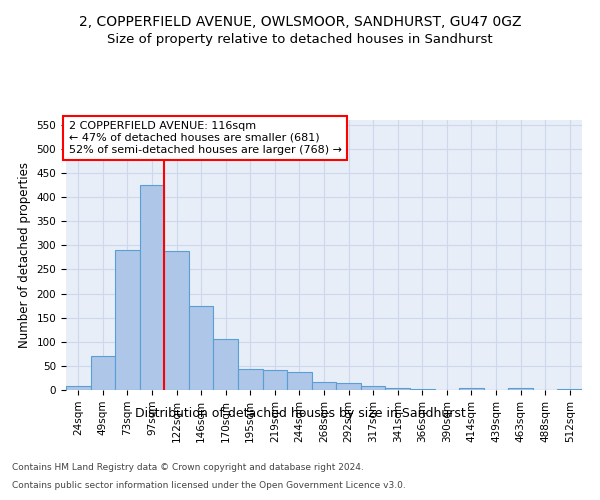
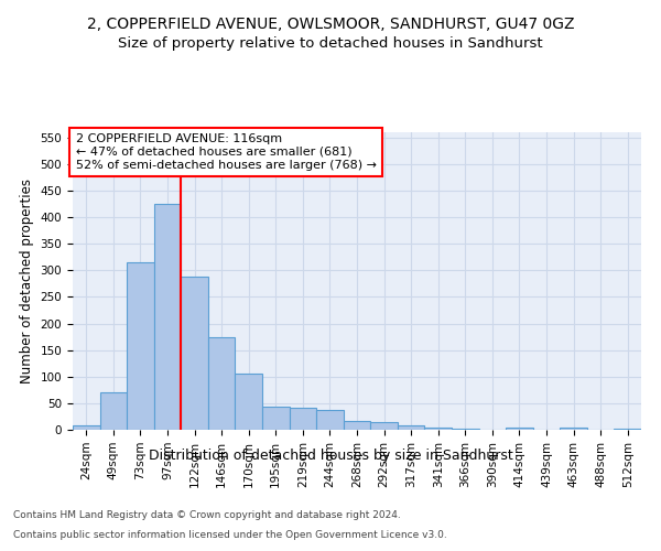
73sqm: 291 -> 315
